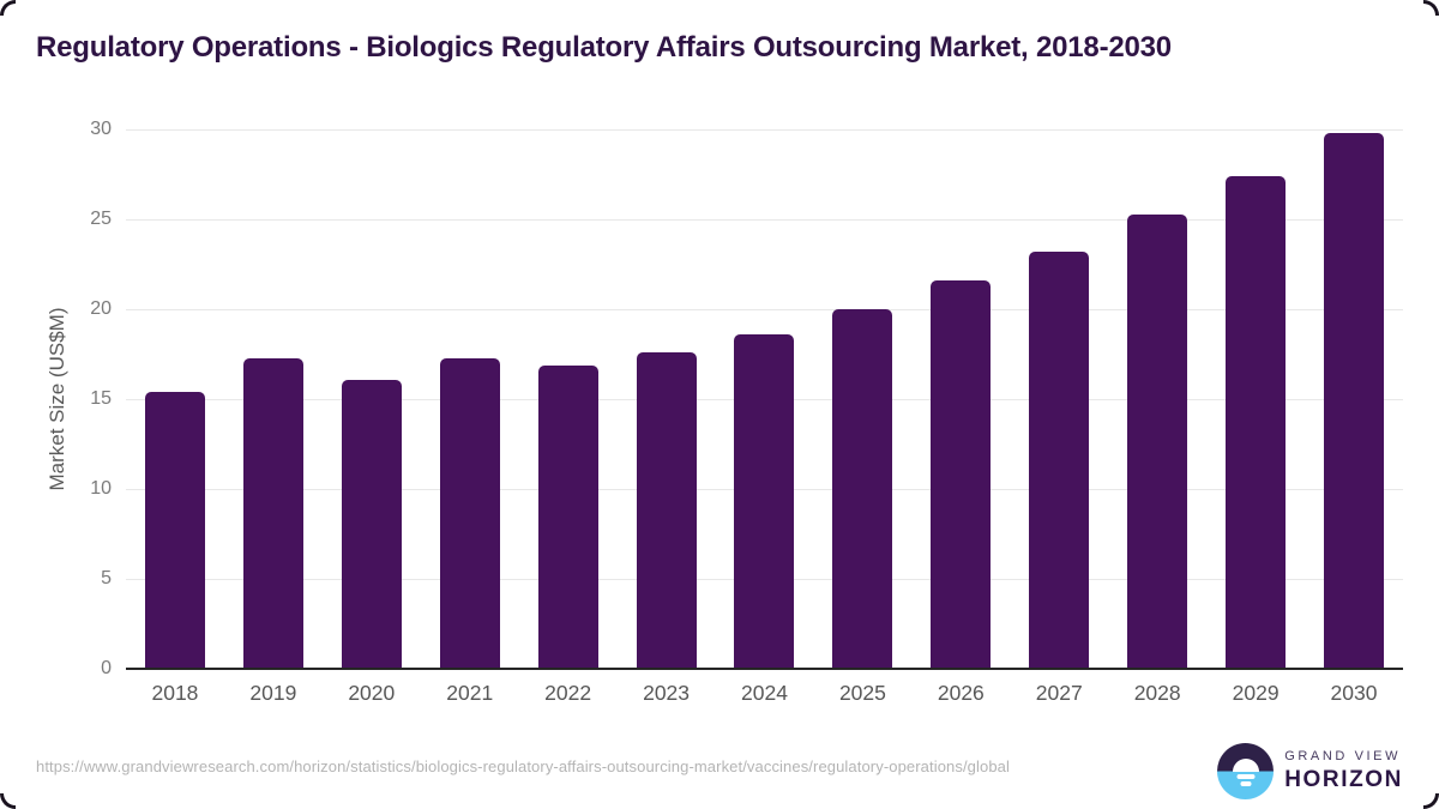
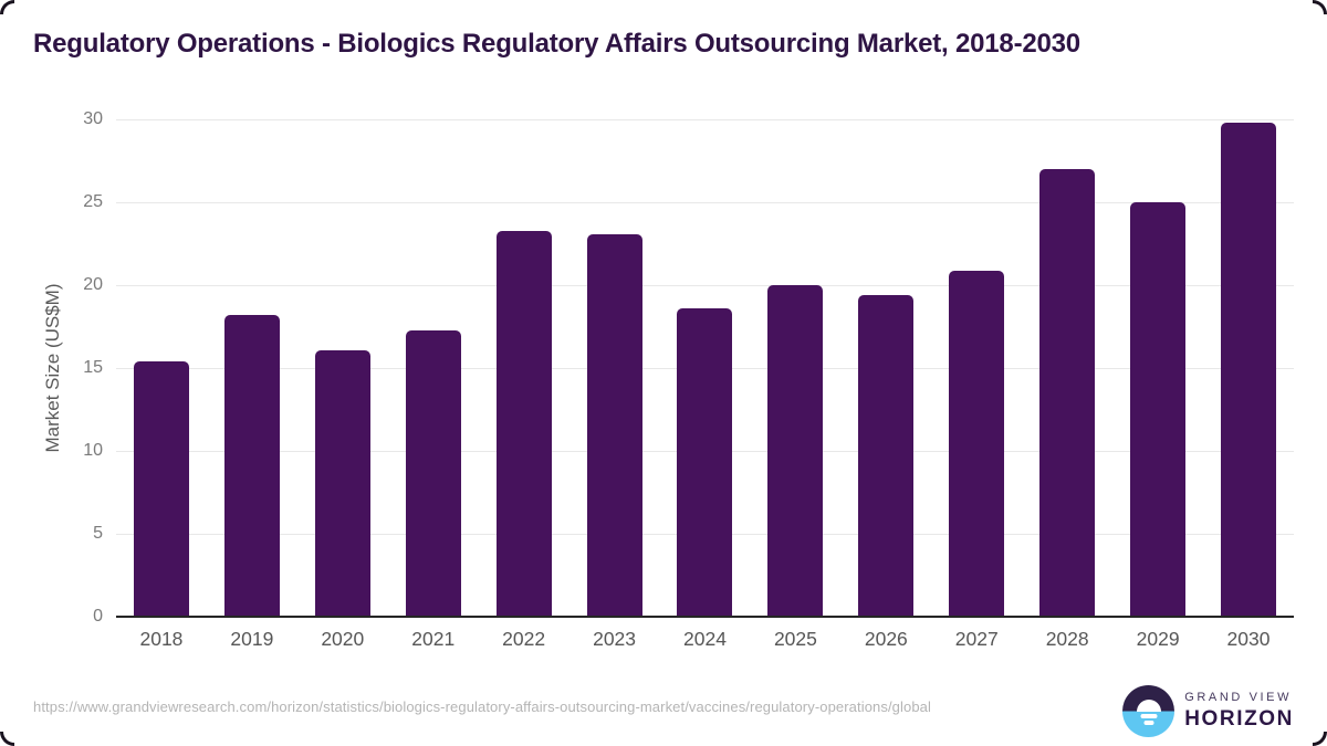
2019: 17.3 -> 18.2
2022: 16.9 -> 23.3
2023: 17.6 -> 23.1
2026: 21.6 -> 19.4
2027: 23.2 -> 20.9
2028: 25.3 -> 27.0
2029: 27.4 -> 25.0
